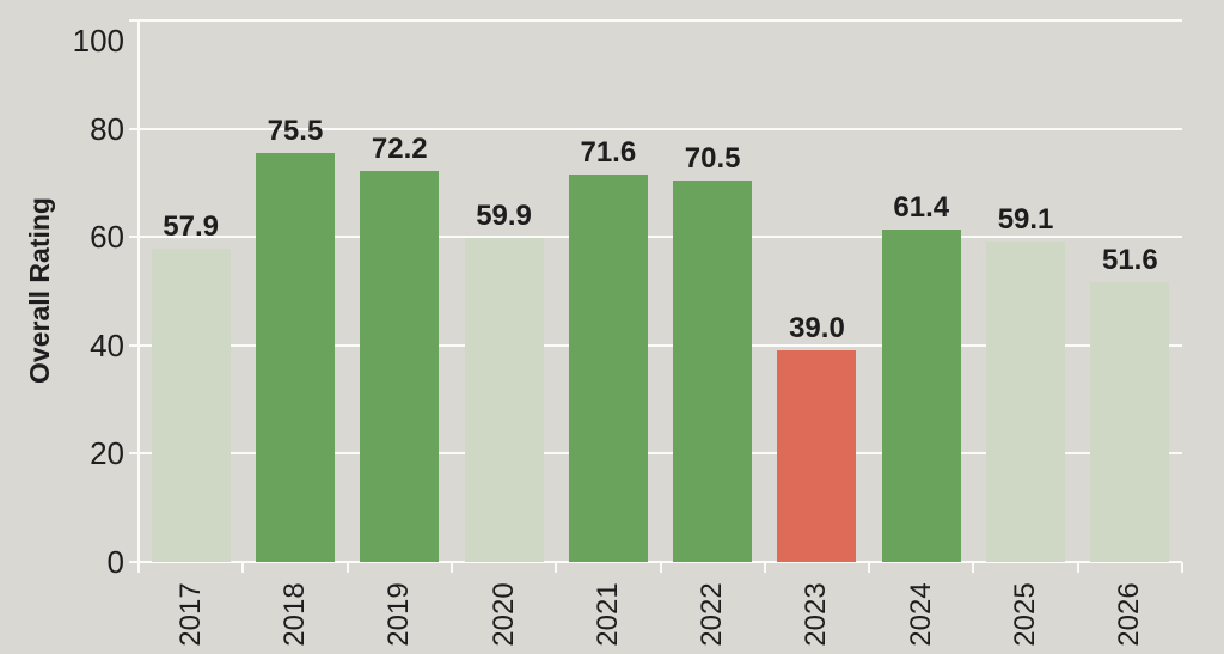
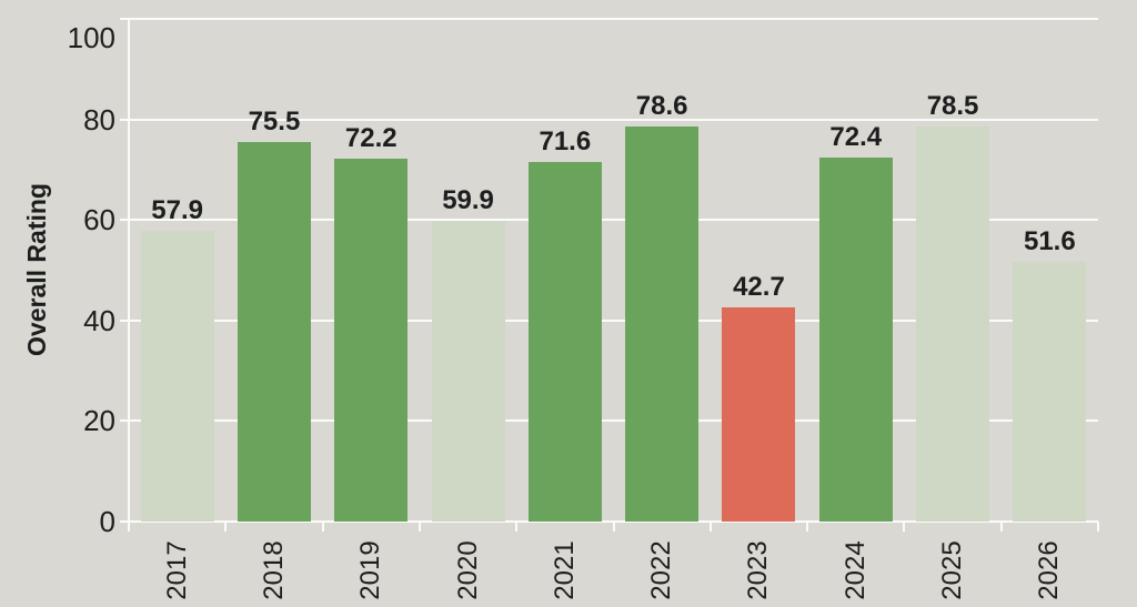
2022: 70.5 -> 78.6
2023: 39.0 -> 42.7
2024: 61.4 -> 72.4
2025: 59.1 -> 78.5
